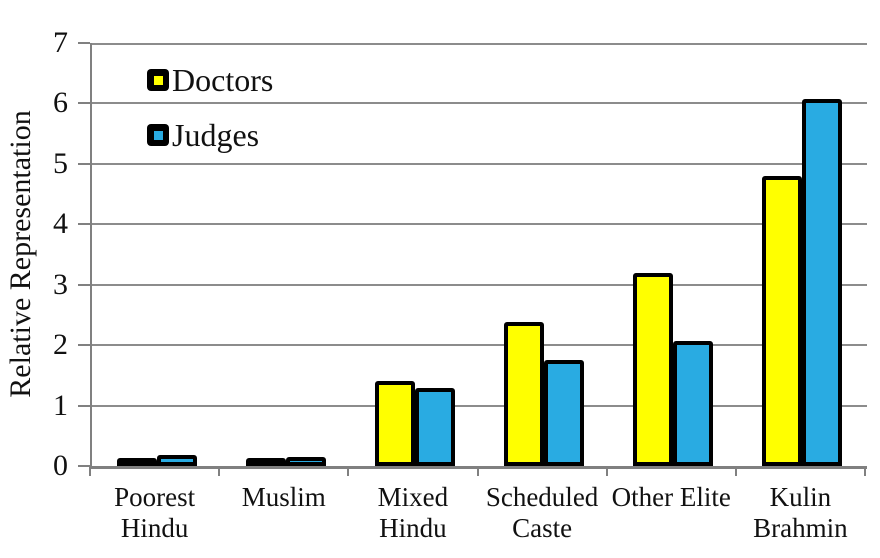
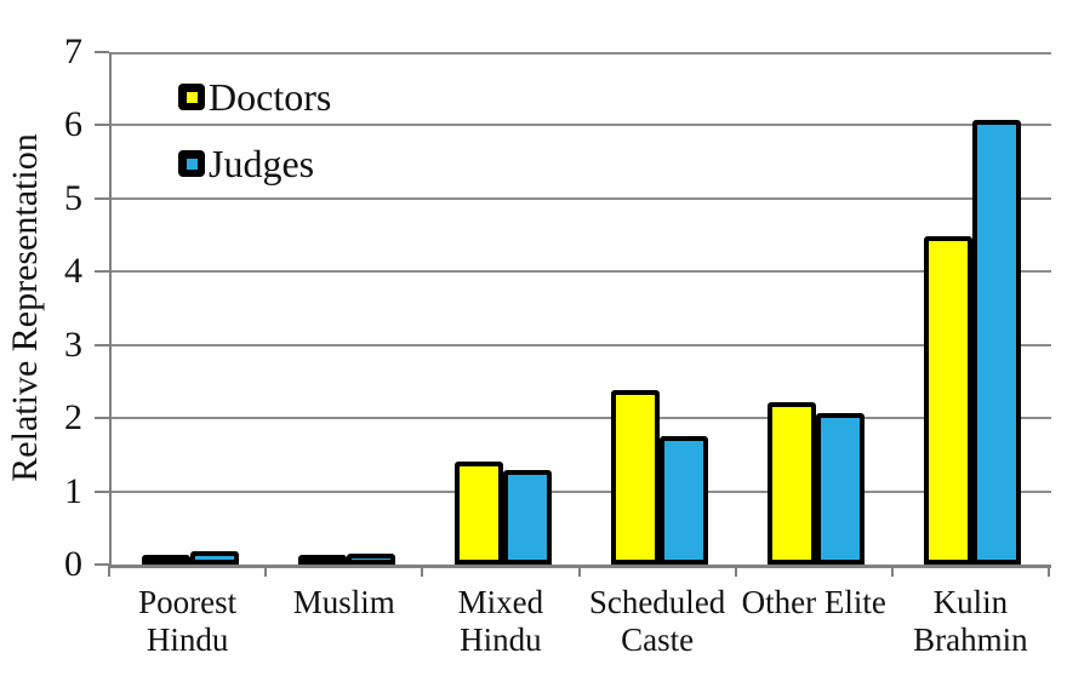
Doctors/Other Elite: 3.2 -> 2.2
Doctors/Kulin Brahmin: 4.8 -> 4.5
